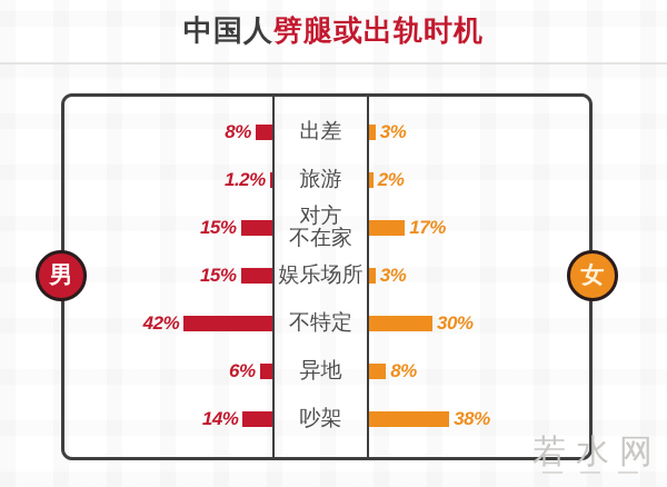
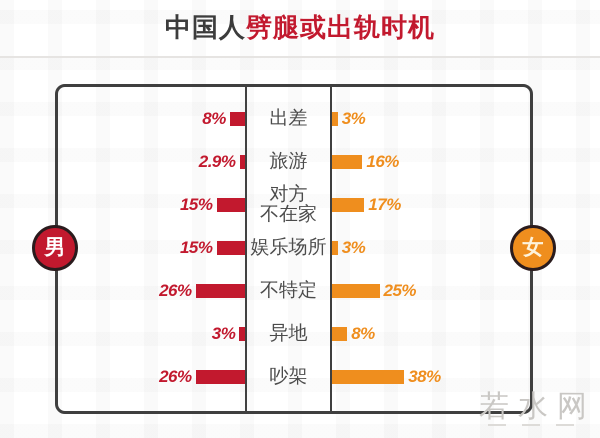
男/旅游: 1.2% -> 2.9%
女/旅游: 2% -> 16%
男/不特定: 42% -> 26%
女/不特定: 30% -> 25%
男/异地: 6% -> 3%
男/吵架: 14% -> 26%
